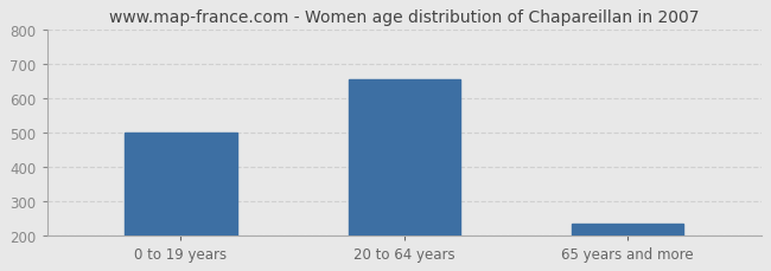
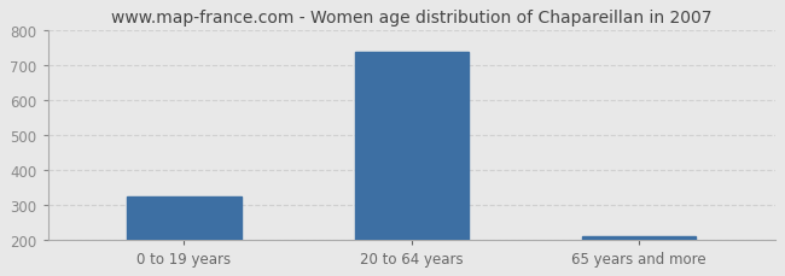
0 to 19 years: 500 -> 322
20 to 64 years: 655 -> 740
65 years and more: 235 -> 208
